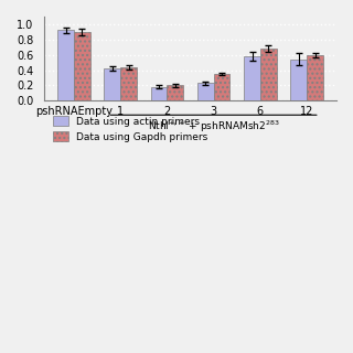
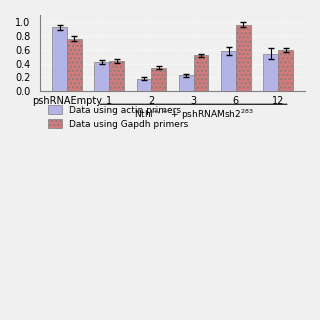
Data using Gapdh primers/pshRNAEmpty: 0.90 -> 0.76
Data using Gapdh primers/2: 0.20 -> 0.34
Data using Gapdh primers/3: 0.35 -> 0.52
Data using Gapdh primers/6: 0.68 -> 0.96
